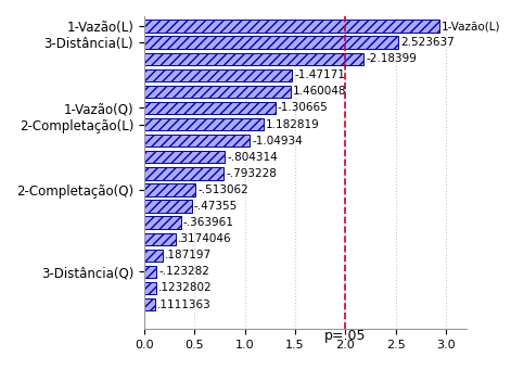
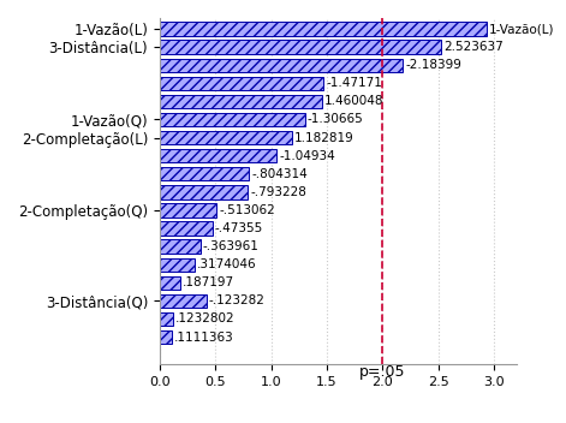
3-Distância(Q): 0.12 -> 0.42
